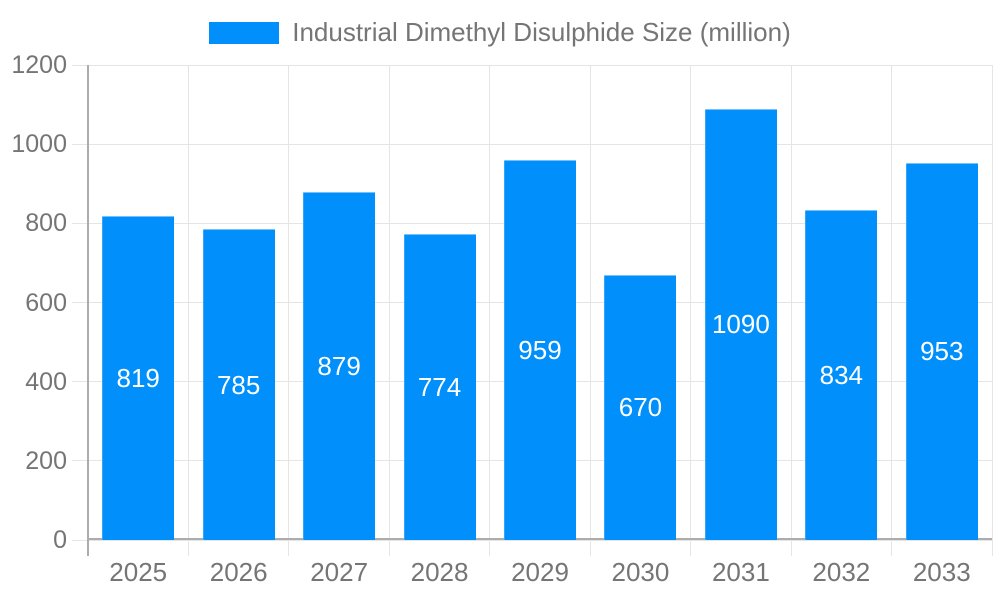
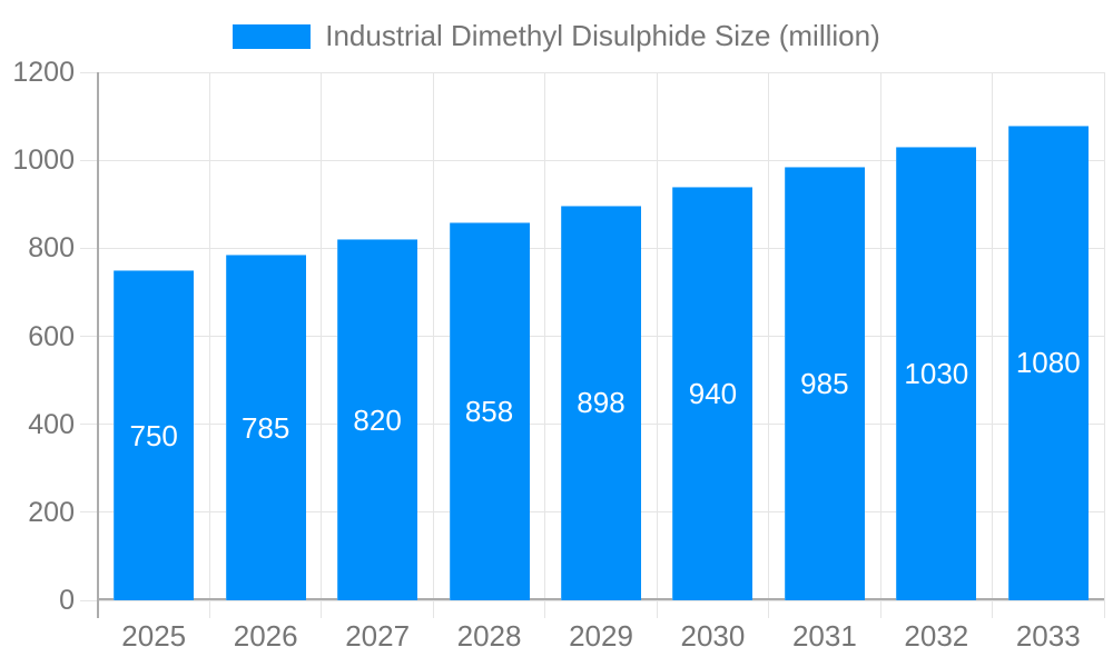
2025: 819 -> 750
2027: 879 -> 820
2028: 774 -> 858
2029: 959 -> 898
2030: 670 -> 940
2031: 1090 -> 985
2032: 834 -> 1030
2033: 953 -> 1080
